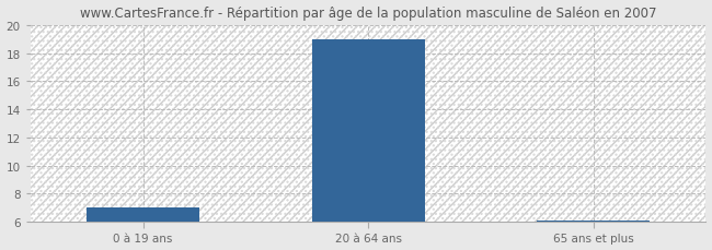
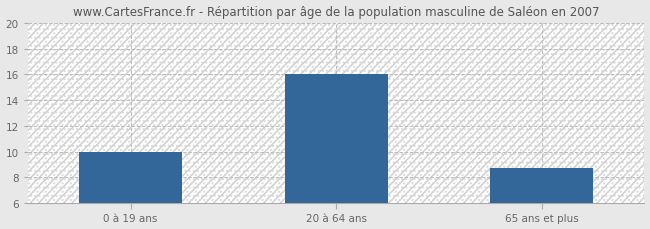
0 à 19 ans: 7.0 -> 10.0
20 à 64 ans: 19.0 -> 16.0
65 ans et plus: 6.1 -> 8.7
